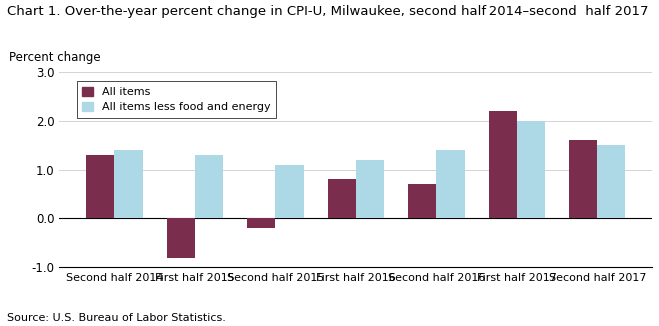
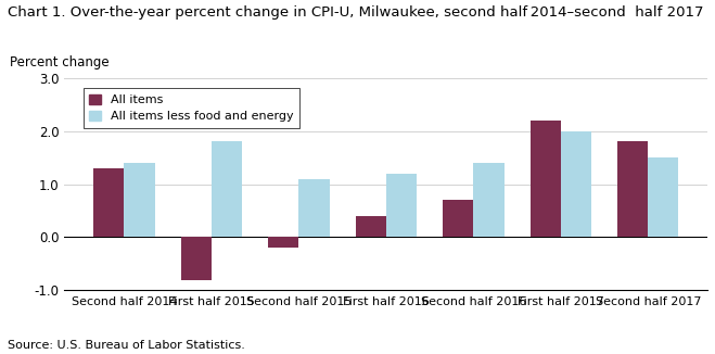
All items less food and energy/First half 2015: 1.3 -> 1.8
All items/First half 2016: 0.8 -> 0.4
All items/Second half 2017: 1.6 -> 1.8
